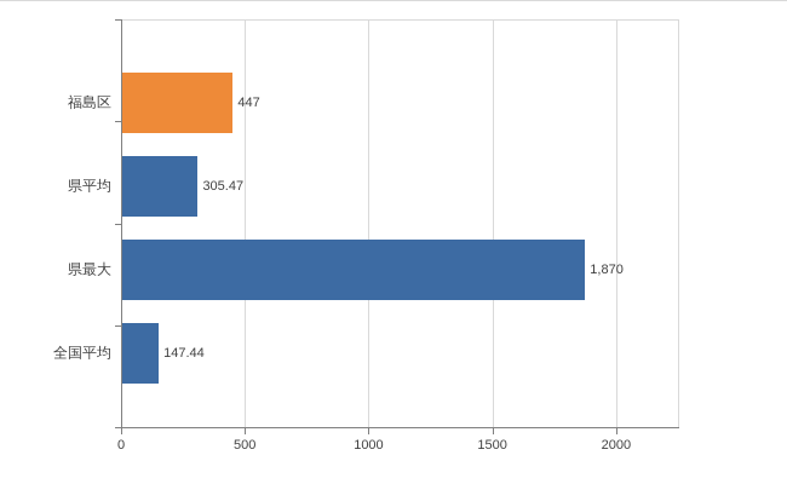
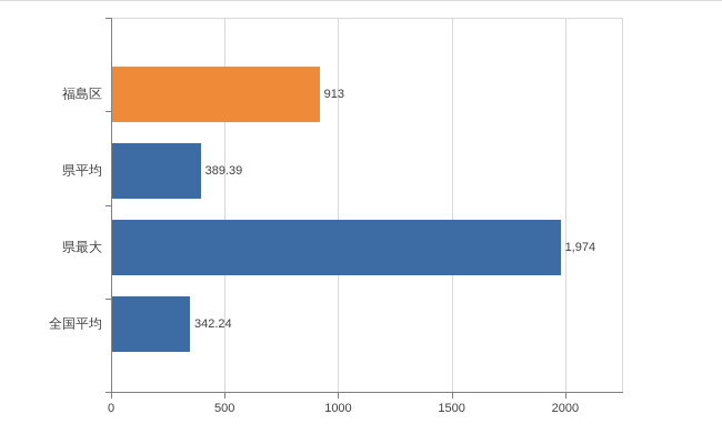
福島区: 447 -> 913
県平均: 305.47 -> 389.39
県最大: 1,870 -> 1,974
全国平均: 147.44 -> 342.24
